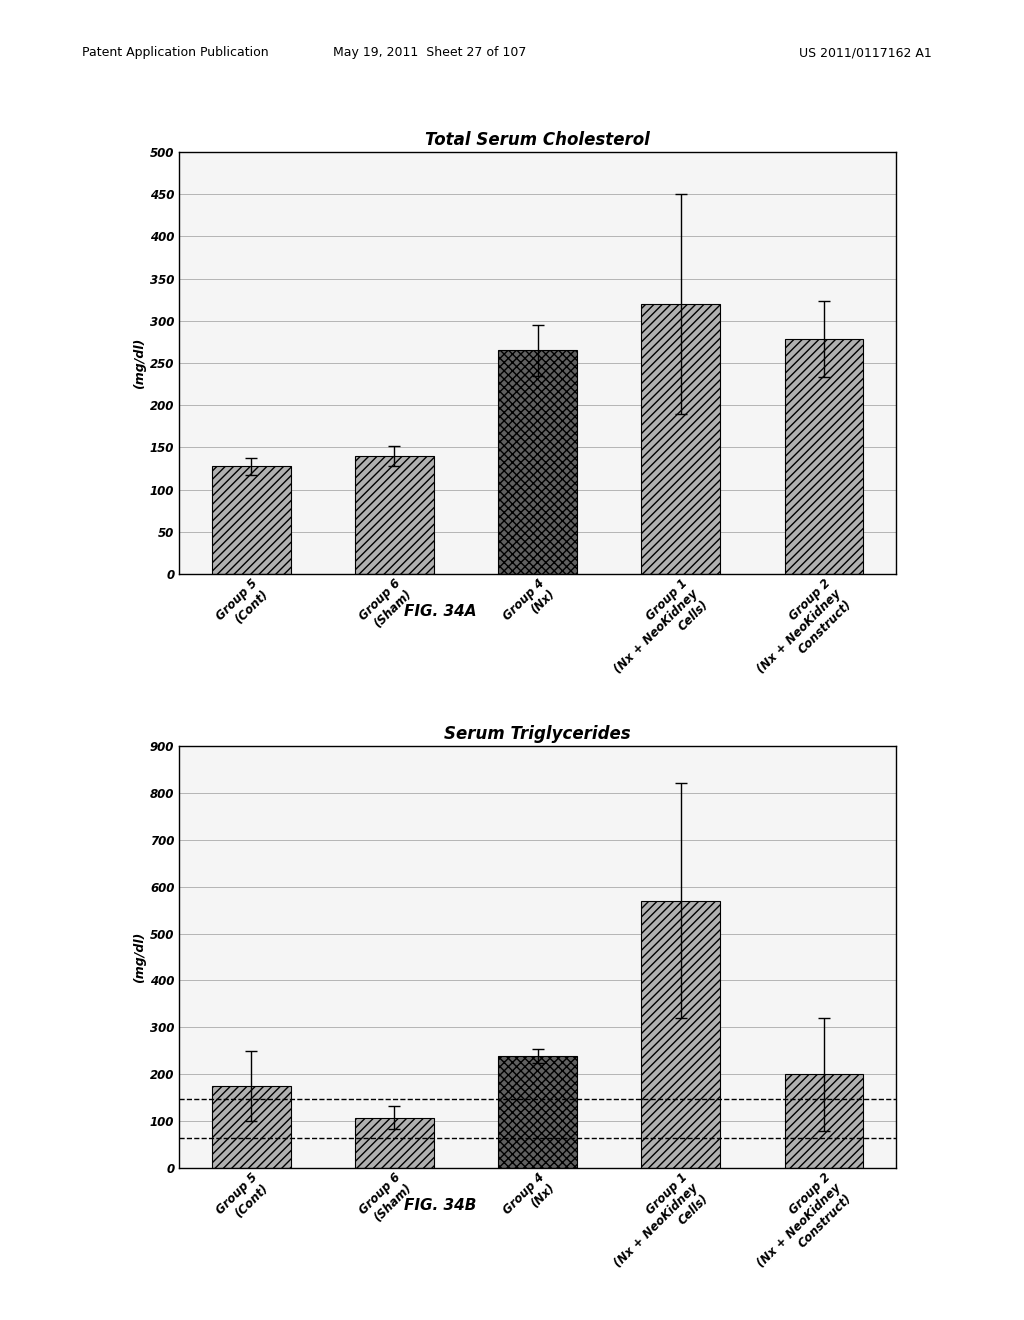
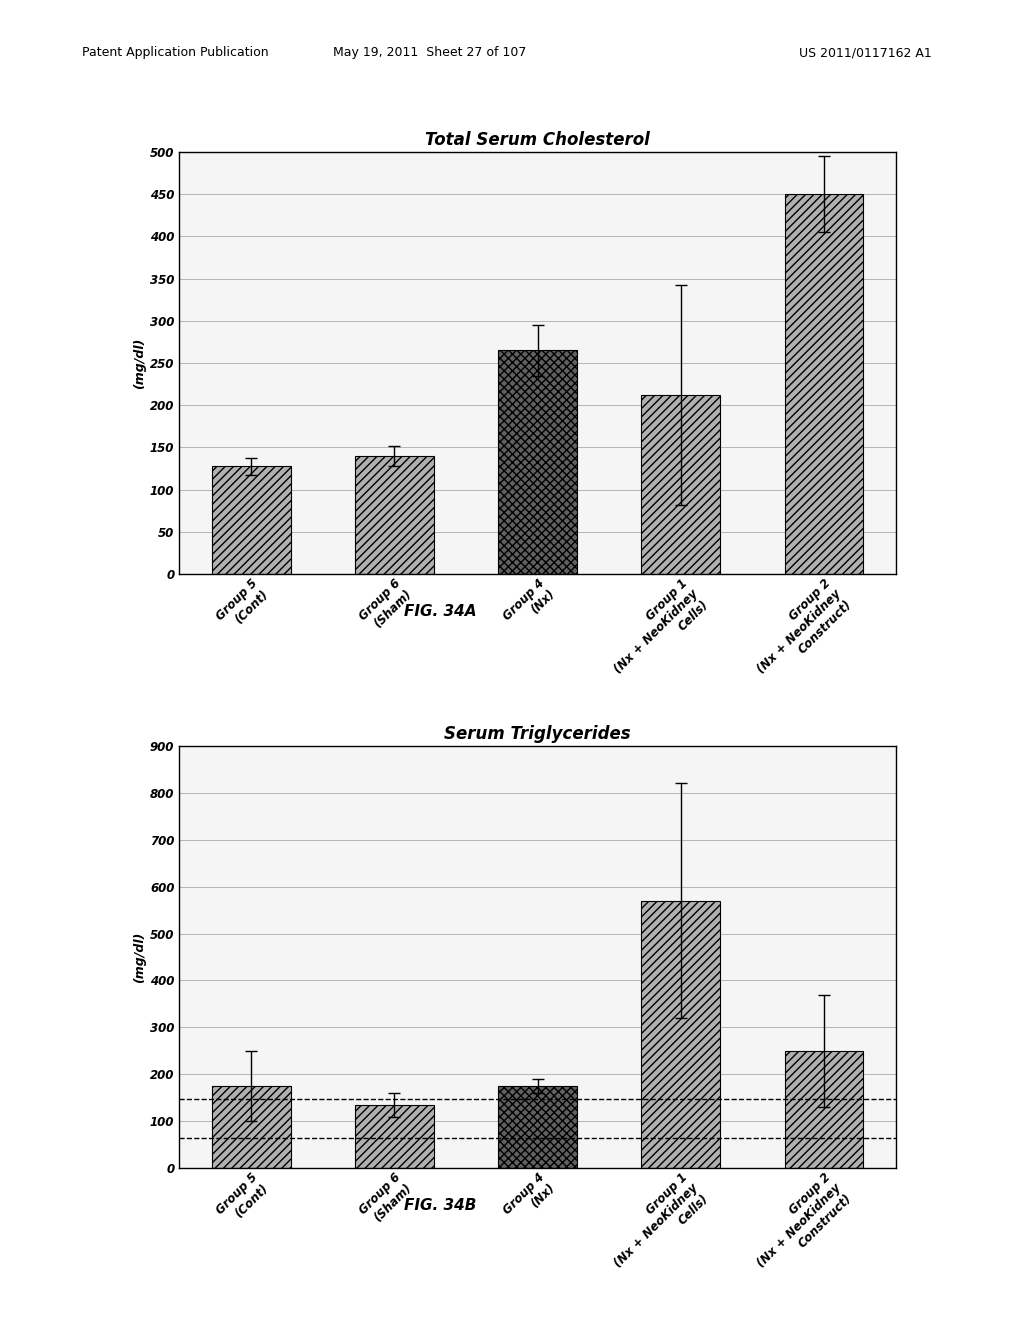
Total Serum Cholesterol/Group 1 (Nx + NeoKidney Cells): 320 -> 212
Total Serum Cholesterol/Group 2 (Nx + NeoKidney Construct): 278 -> 450
Serum Triglycerides/Group 6 (Sham): 108 -> 135
Serum Triglycerides/Group 4 (Nx): 240 -> 175
Serum Triglycerides/Group 2 (Nx + NeoKidney Construct): 200 -> 250
